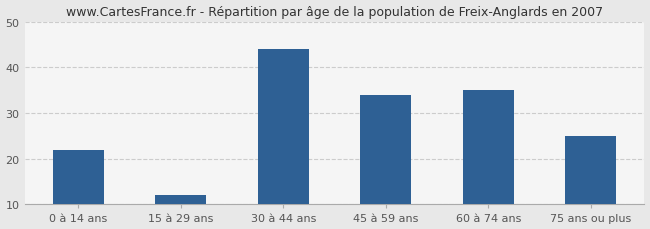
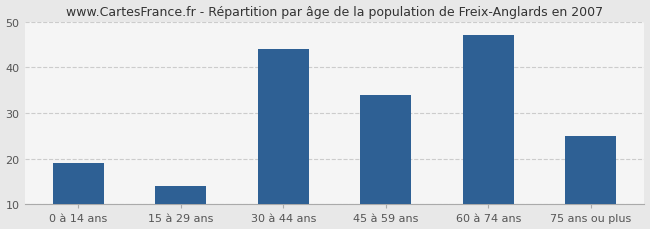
0 à 14 ans: 22 -> 19
15 à 29 ans: 12 -> 14
60 à 74 ans: 35 -> 47
